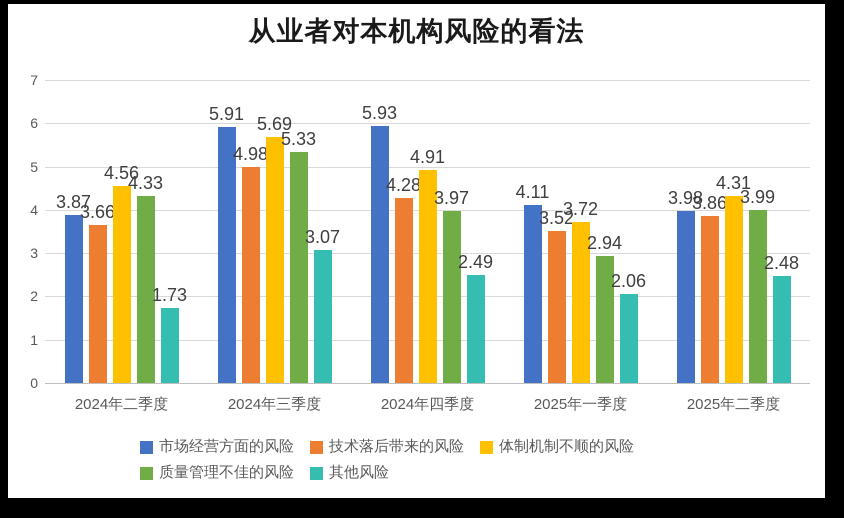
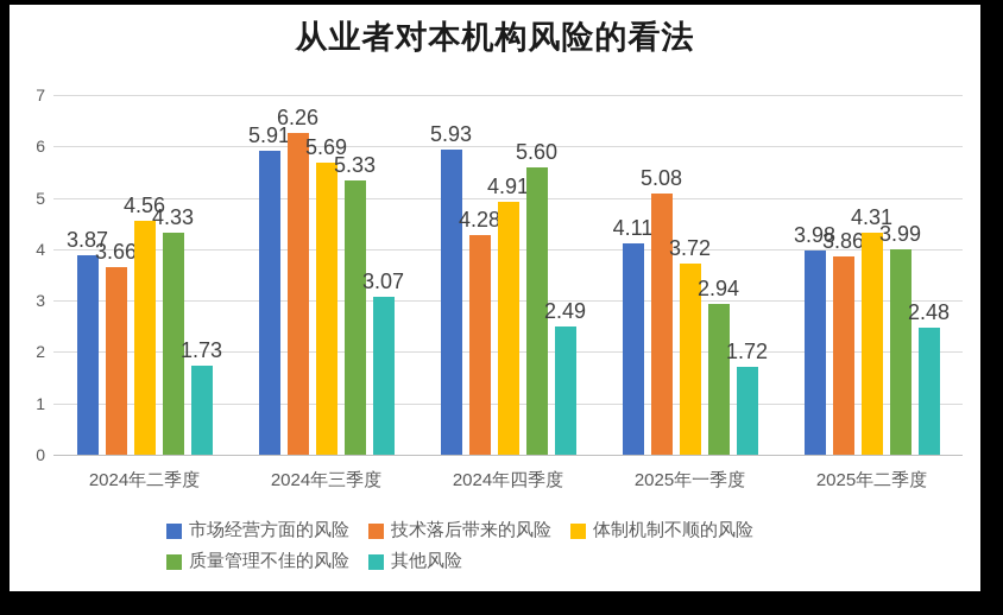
技术落后带来的风险/2024年三季度: 4.98 -> 6.26
质量管理不佳的风险/2024年四季度: 3.97 -> 5.60
技术落后带来的风险/2025年一季度: 3.52 -> 5.08
其他风险/2025年一季度: 2.06 -> 1.72
